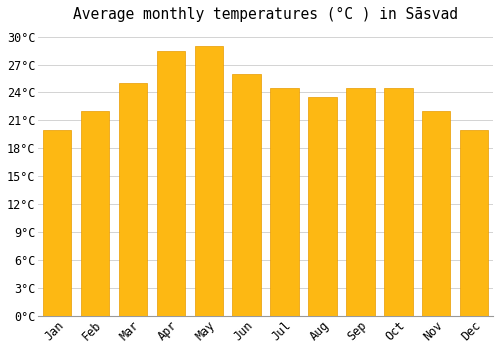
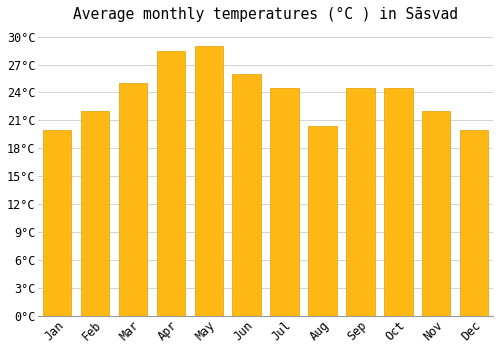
Aug: 23.5°C -> 20.4°C
